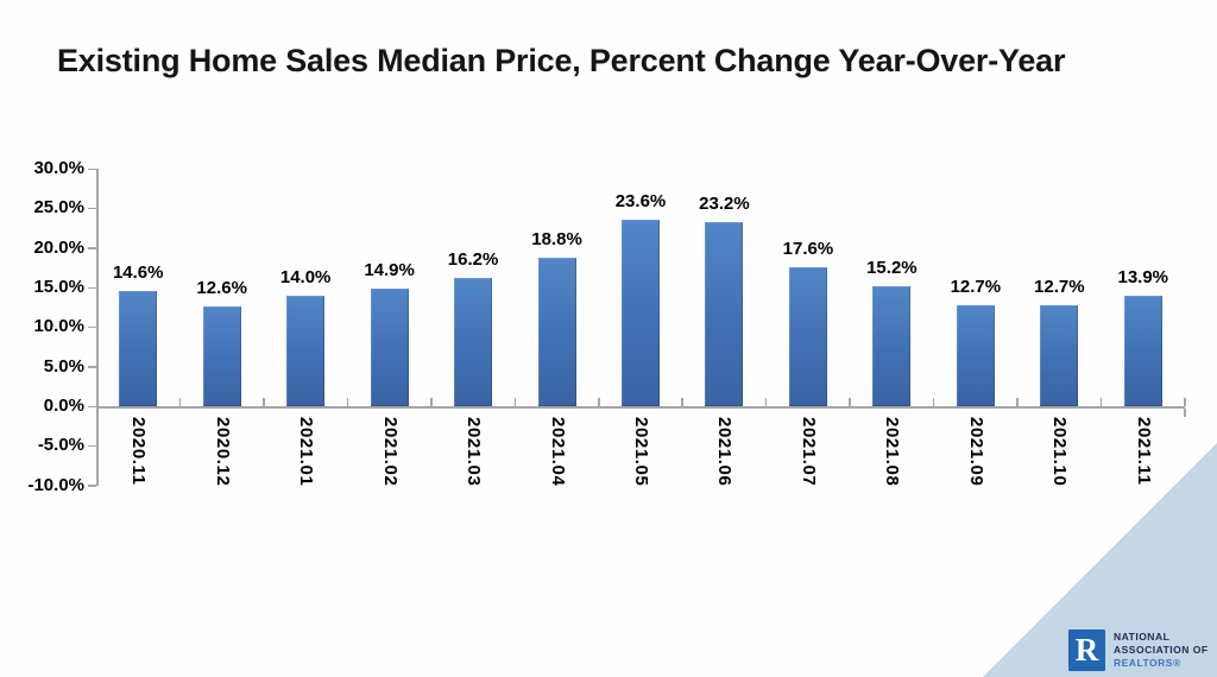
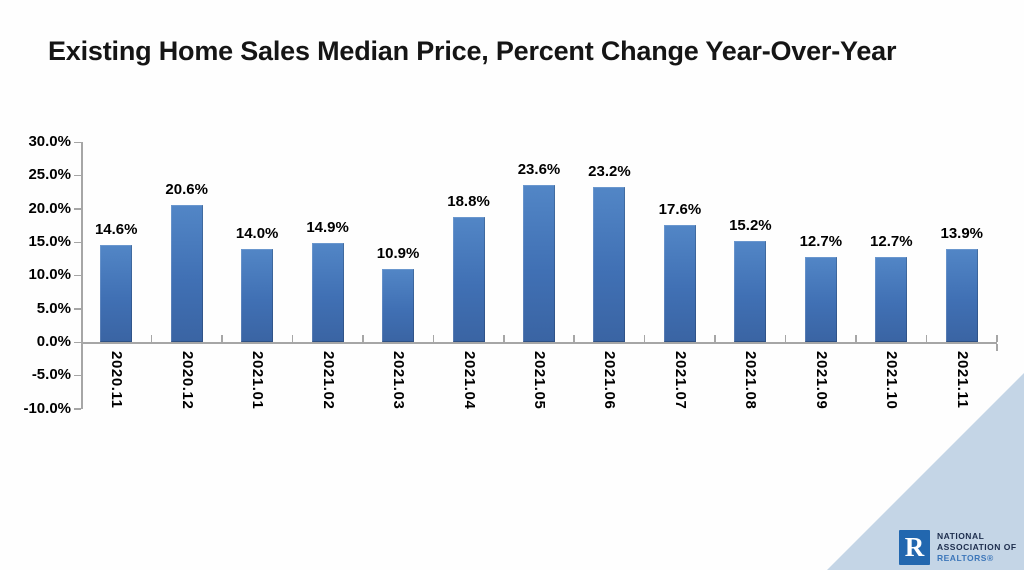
2020.12: 12.6% -> 20.6%
2021.03: 16.2% -> 10.9%
